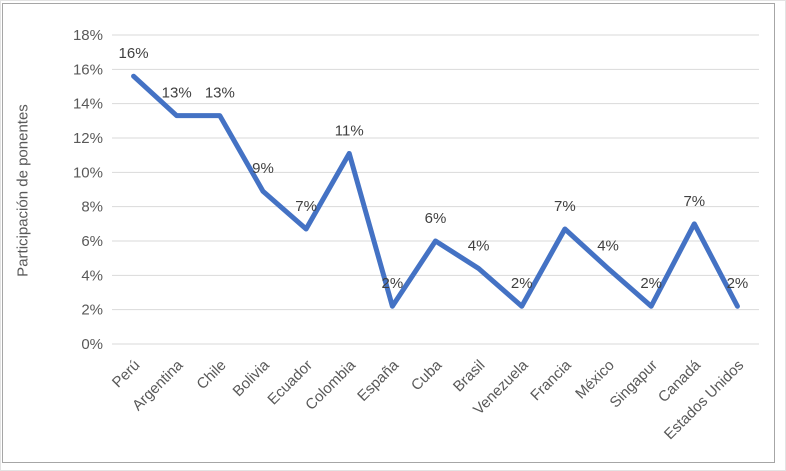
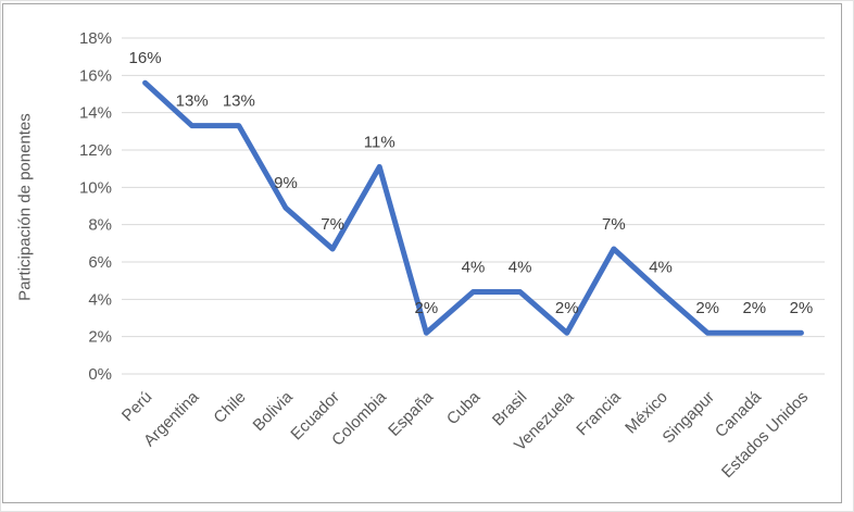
Cuba: 6% -> 4%
Canadá: 7% -> 2%
